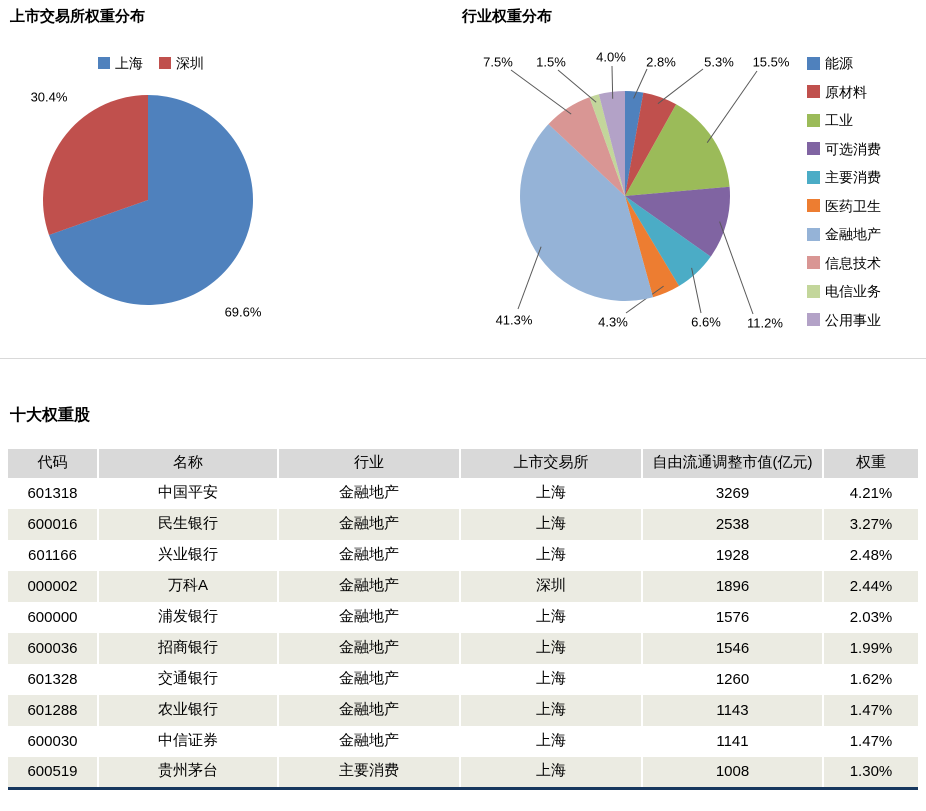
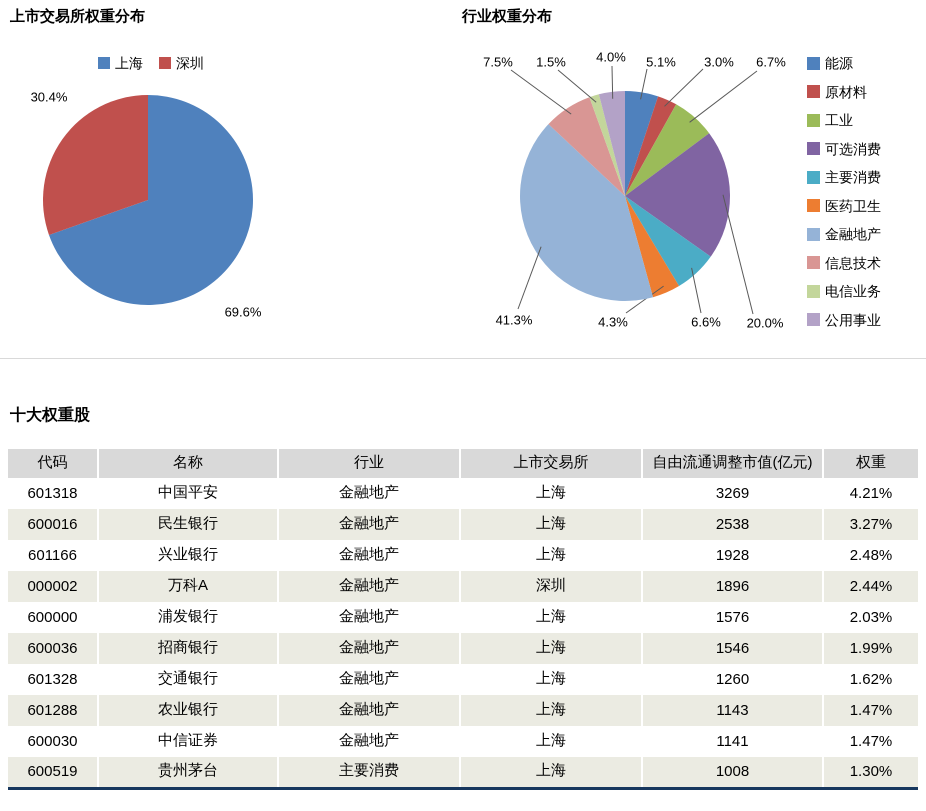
行业权重分布/能源: 2.8% -> 5.1%
行业权重分布/原材料: 5.3% -> 3.0%
行业权重分布/工业: 15.5% -> 6.7%
行业权重分布/可选消费: 11.2% -> 20.0%
